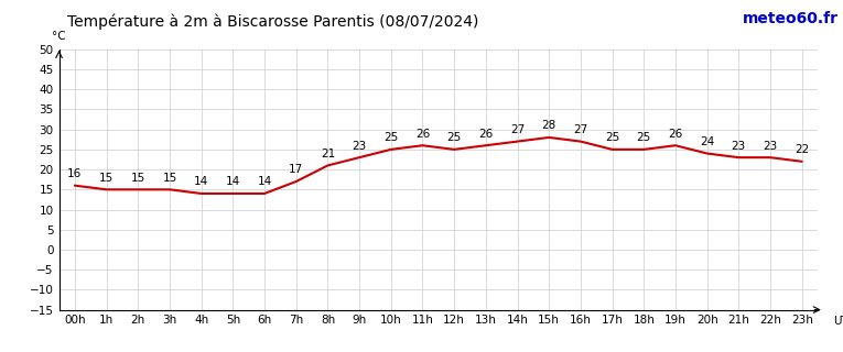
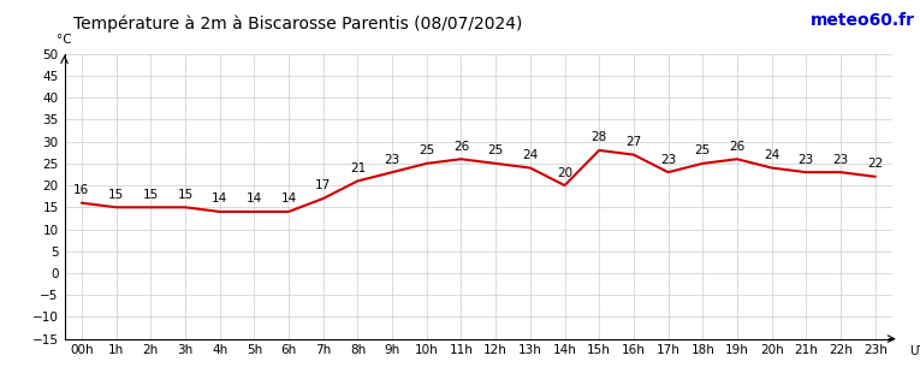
13h: 26 -> 24
14h: 27 -> 20
17h: 25 -> 23
